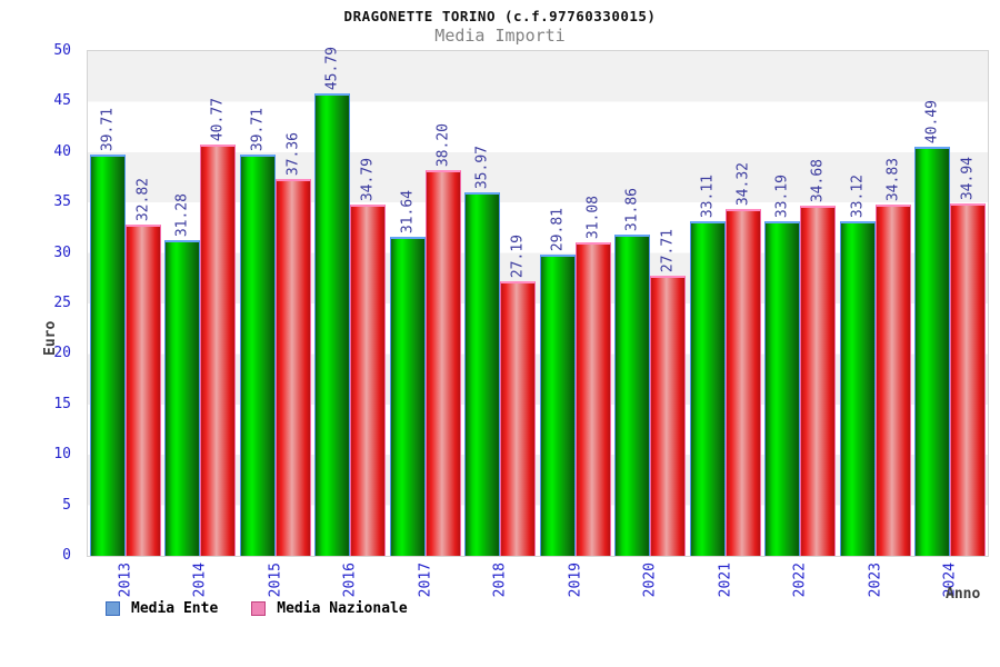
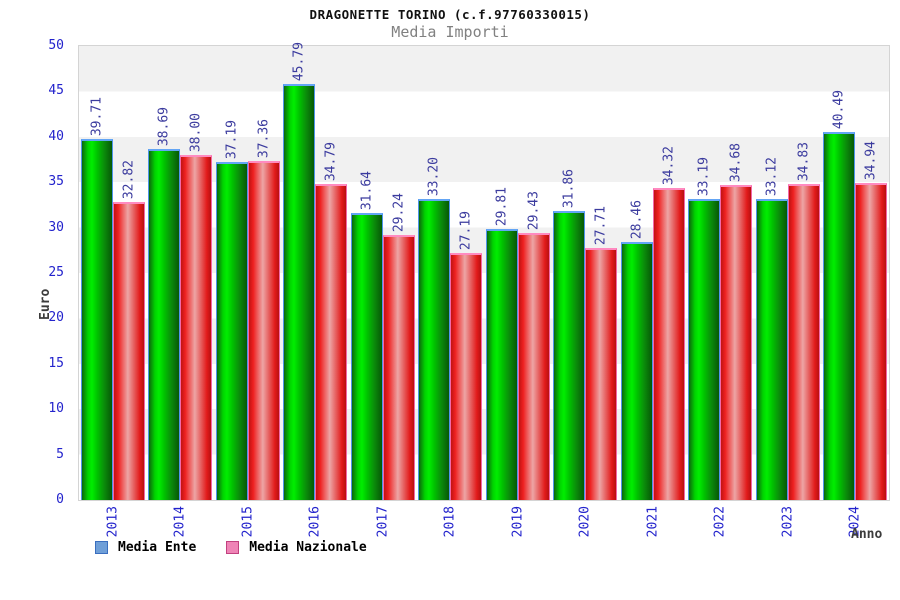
Media Ente/2014: 31.28 -> 38.69
Media Nazionale/2014: 40.77 -> 38.00
Media Ente/2015: 39.71 -> 37.19
Media Nazionale/2017: 38.20 -> 29.24
Media Ente/2018: 35.97 -> 33.20
Media Nazionale/2019: 31.08 -> 29.43
Media Ente/2021: 33.11 -> 28.46
